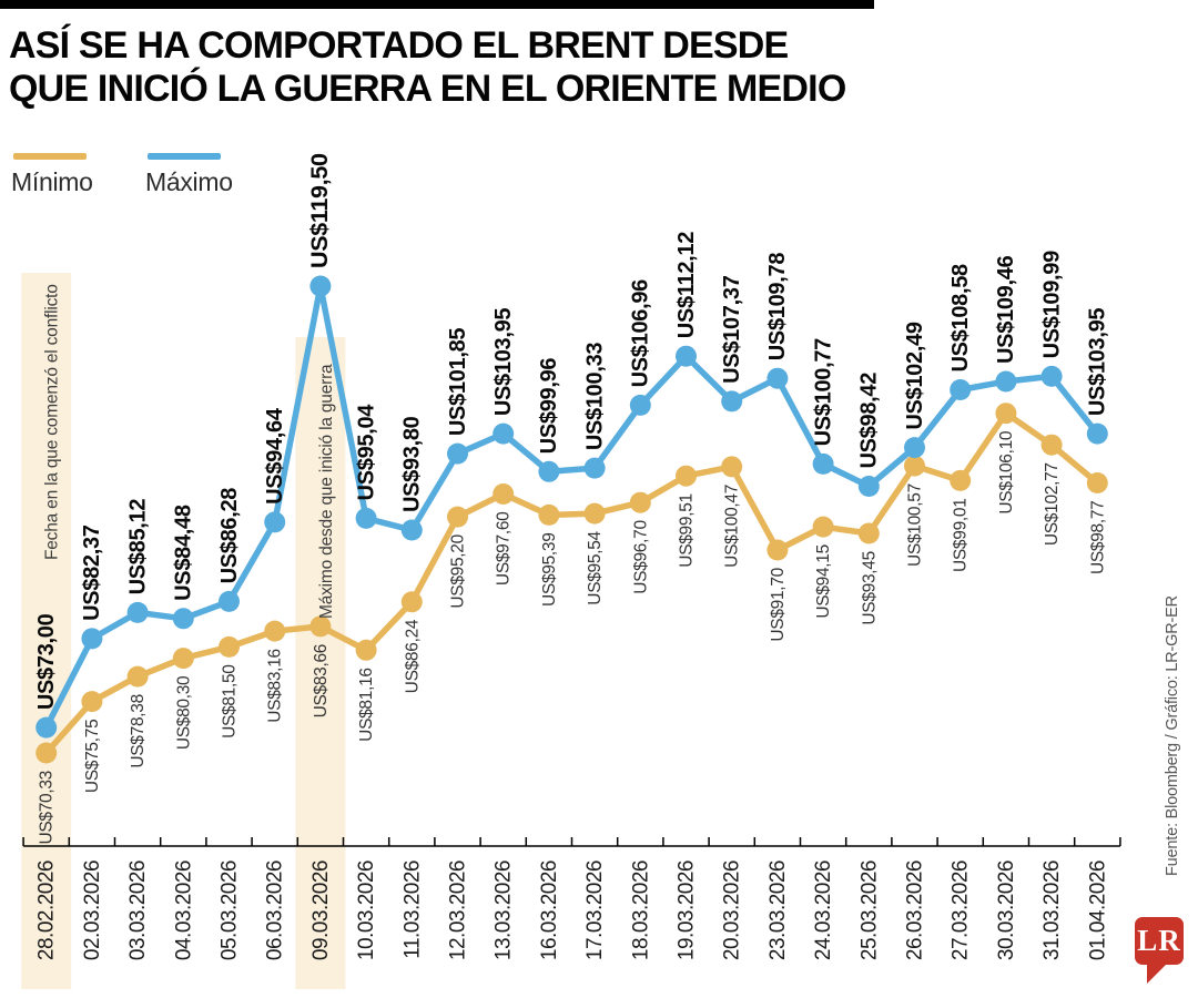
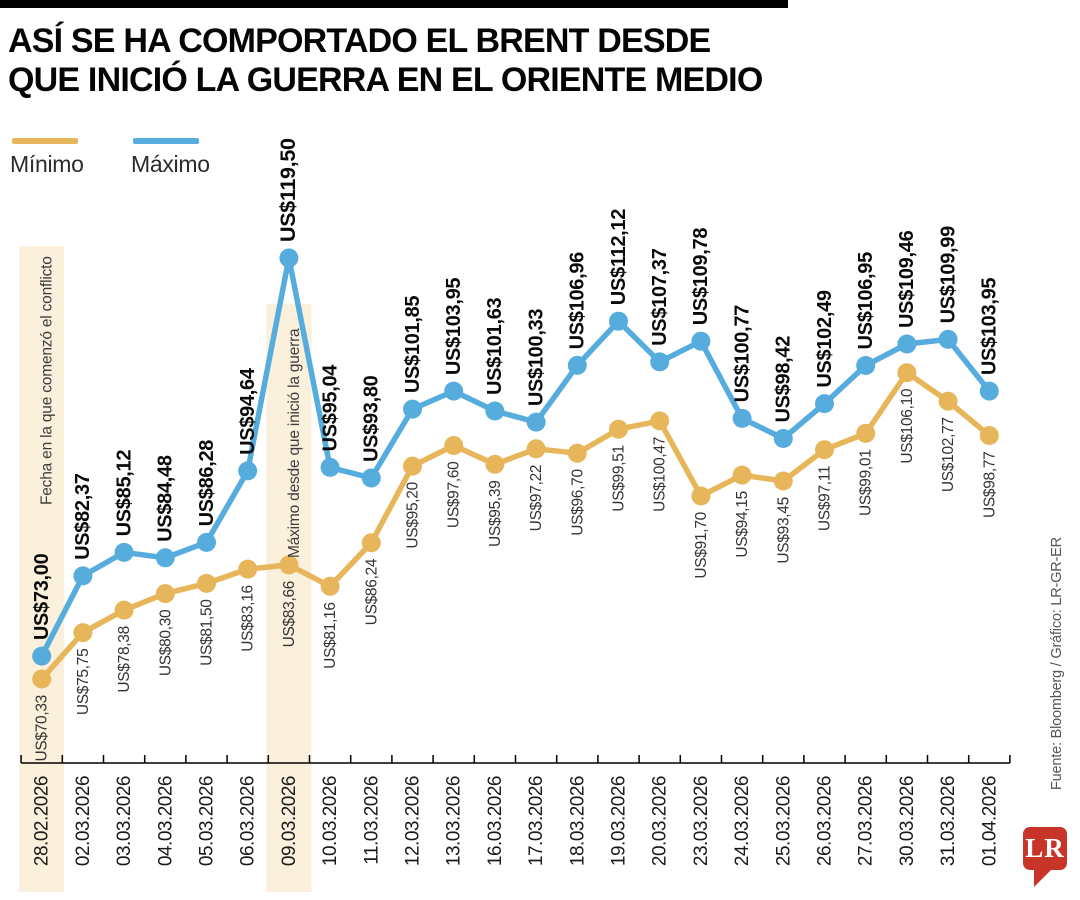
Máximo/16.03.2026: 99,96 -> 101,63
Mínimo/17.03.2026: 95,54 -> 97,22
Mínimo/26.03.2026: 100,57 -> 97,11
Máximo/27.03.2026: 108,58 -> 106,95
